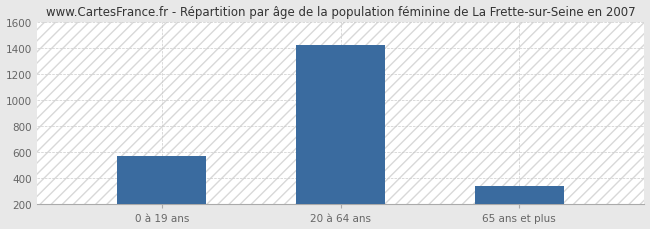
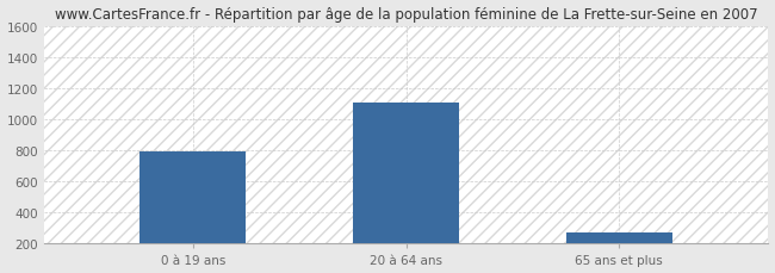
0 à 19 ans: 570 -> 790
20 à 64 ans: 1420 -> 1110
65 ans et plus: 340 -> 270
